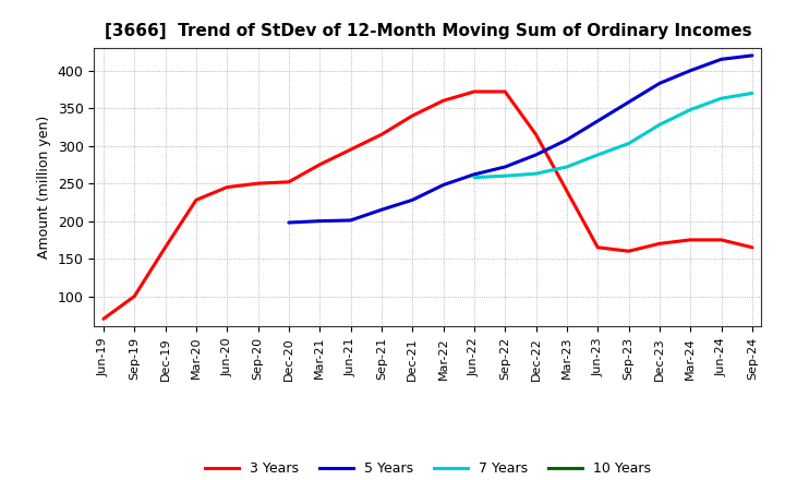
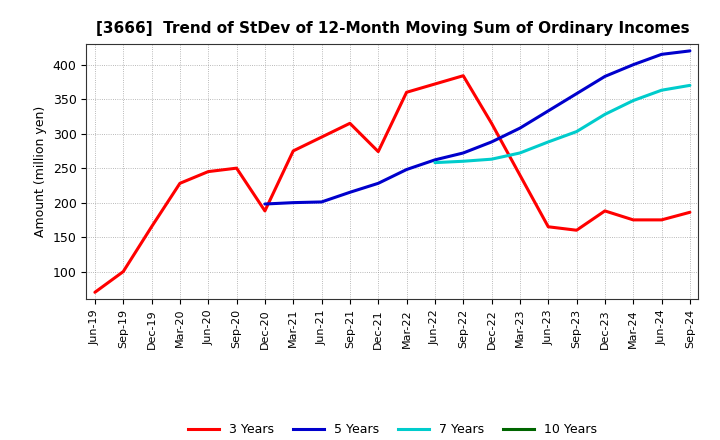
3 Years/Dec-20: 252 -> 188
3 Years/Dec-21: 340 -> 274
3 Years/Sep-22: 372 -> 384
3 Years/Dec-23: 170 -> 188
3 Years/Sep-24: 165 -> 186
